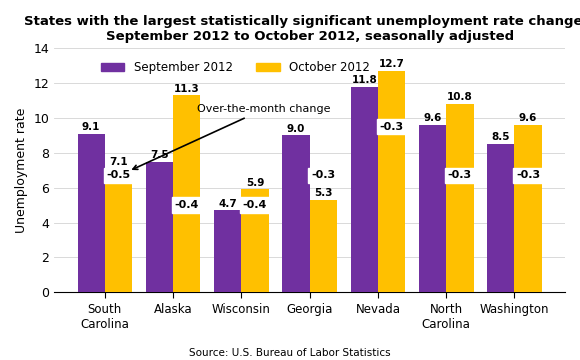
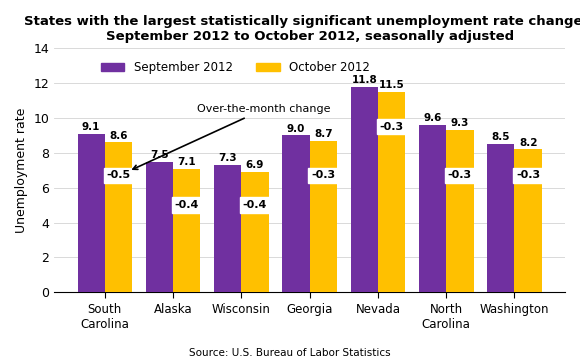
October 2012/South Carolina: 7.1 -> 8.6
October 2012/Alaska: 11.3 -> 7.1
September 2012/Wisconsin: 4.7 -> 7.3
October 2012/Wisconsin: 5.9 -> 6.9
October 2012/Georgia: 5.3 -> 8.7
October 2012/Nevada: 12.7 -> 11.5
October 2012/North Carolina: 10.8 -> 9.3
October 2012/Washington: 9.6 -> 8.2
